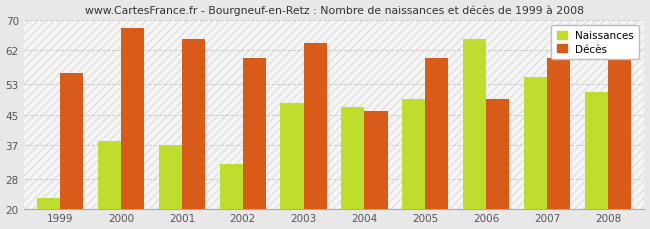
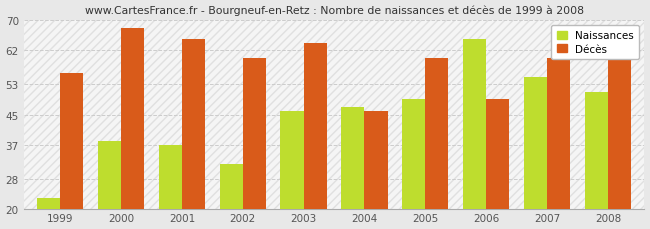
Naissances/2003: 48 -> 46
